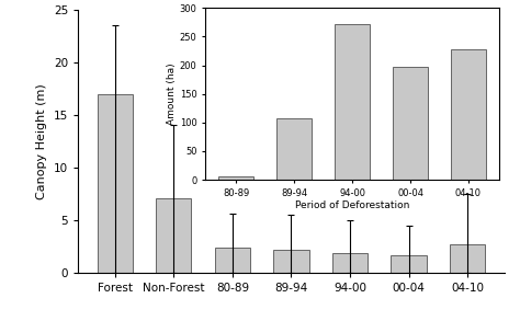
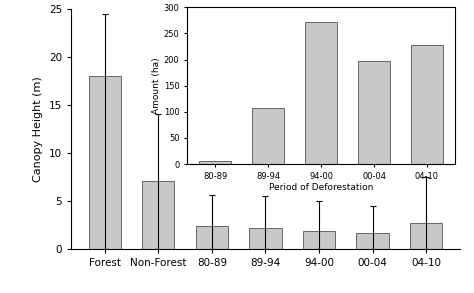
Forest: 17.0 -> 18.0
